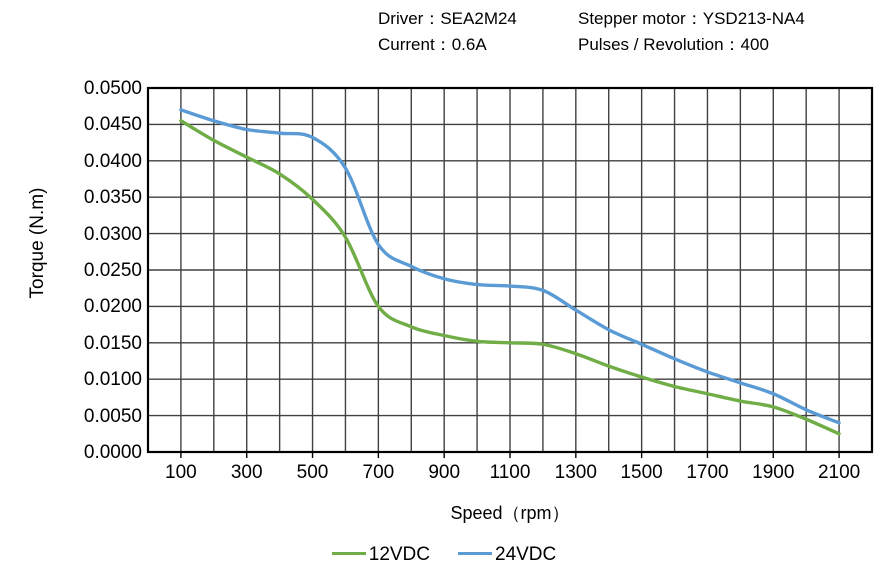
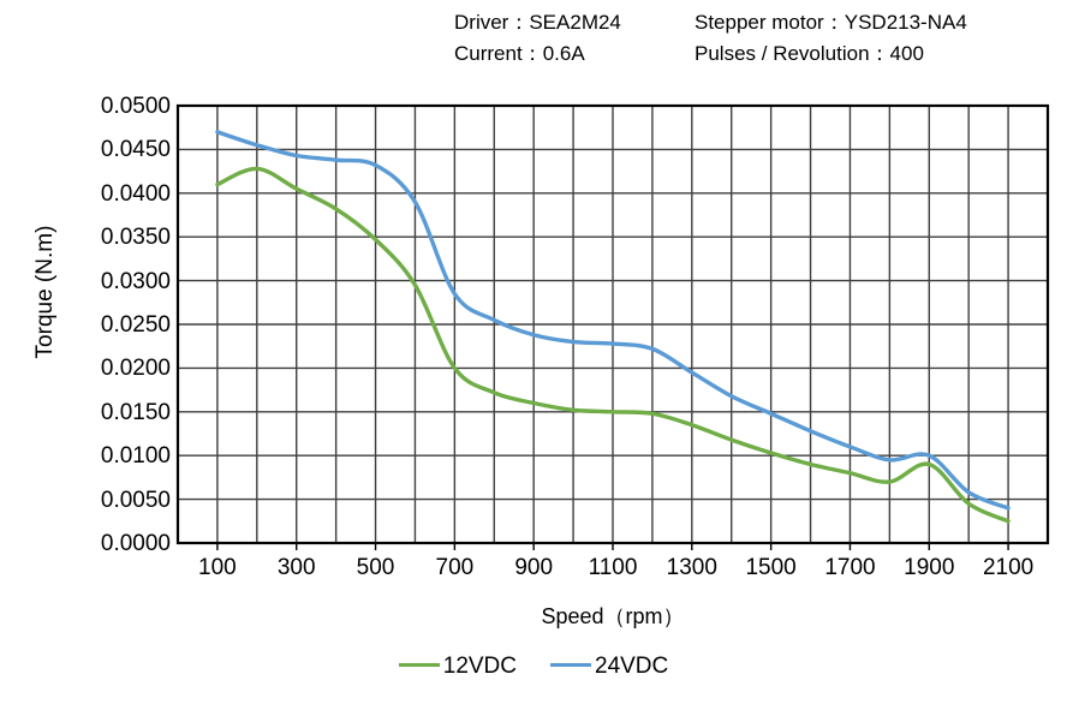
12VDC/100: 0.045 -> 0.041
12VDC/1900: 0.006 -> 0.009
24VDC/1900: 0.008 -> 0.010
